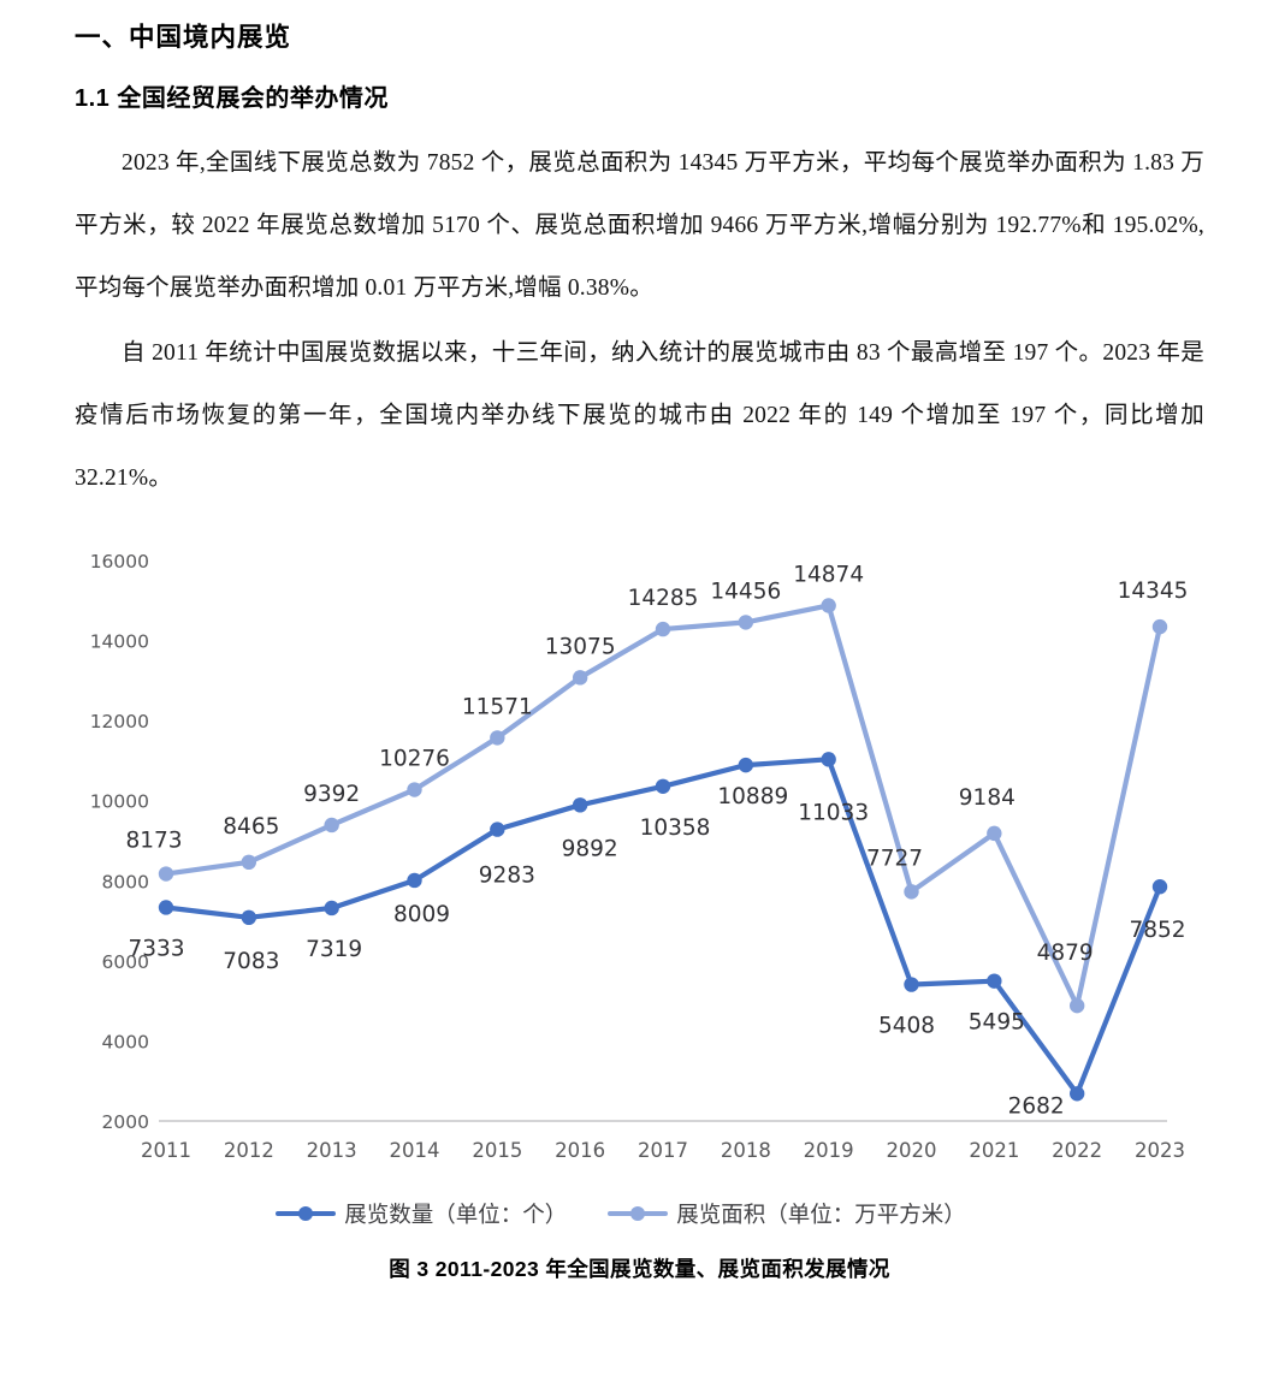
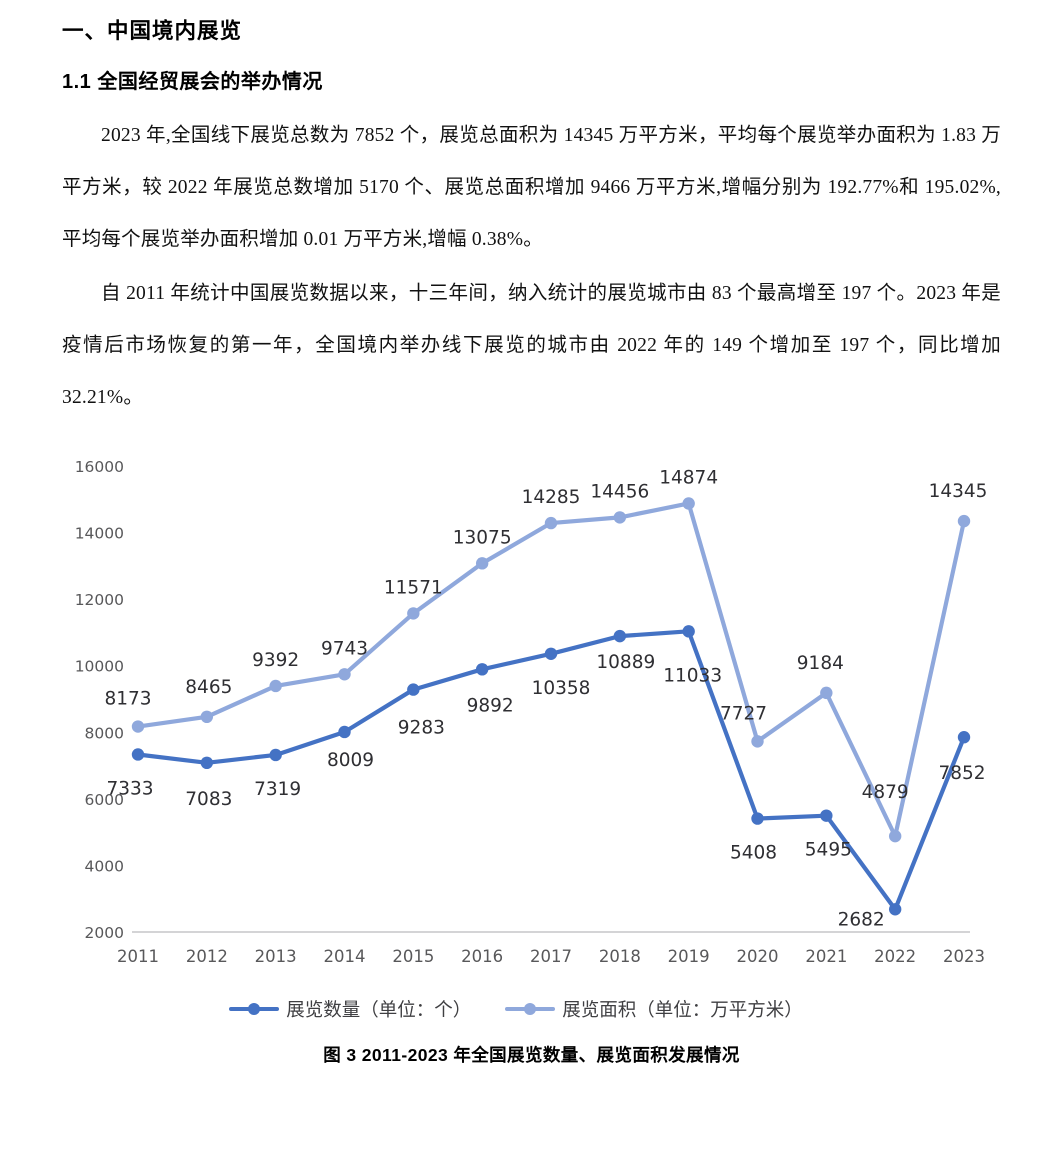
展览面积（单位：万平方米）/2014: 10276 -> 9743
